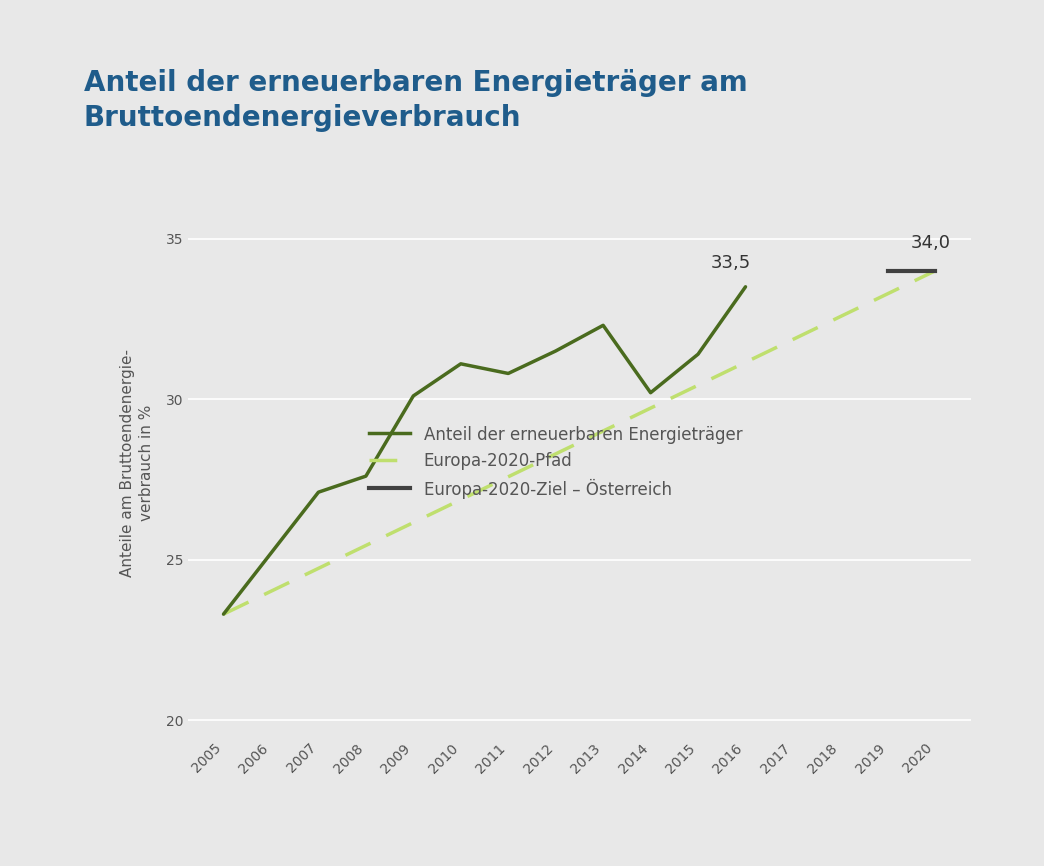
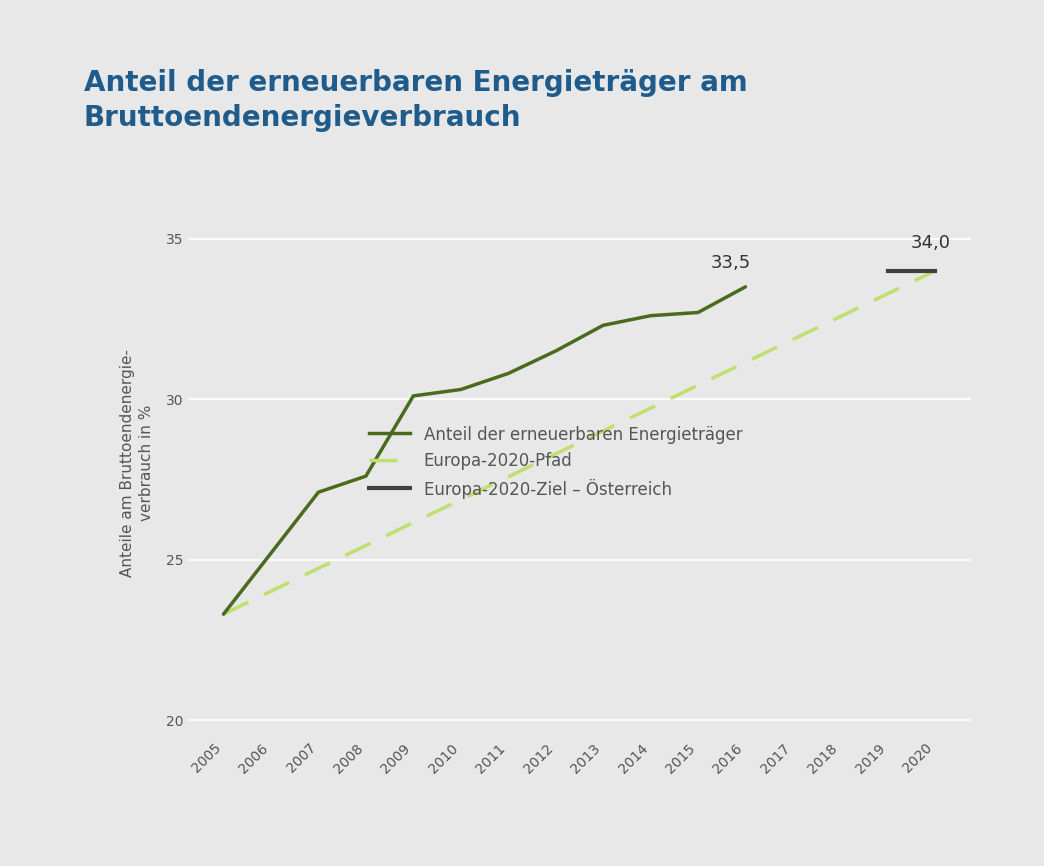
2010: 31.1 -> 30.3
2014: 30.2 -> 32.6
2015: 31.4 -> 32.7
